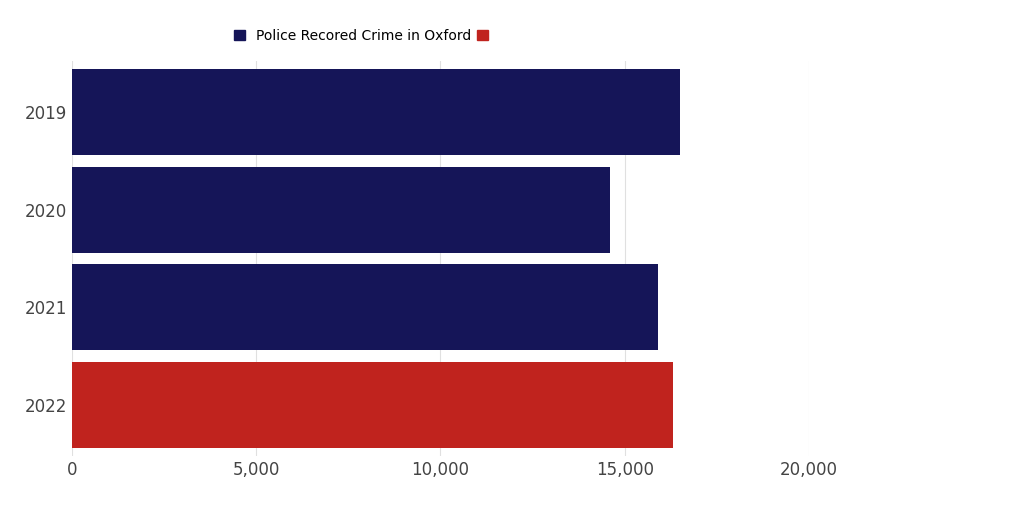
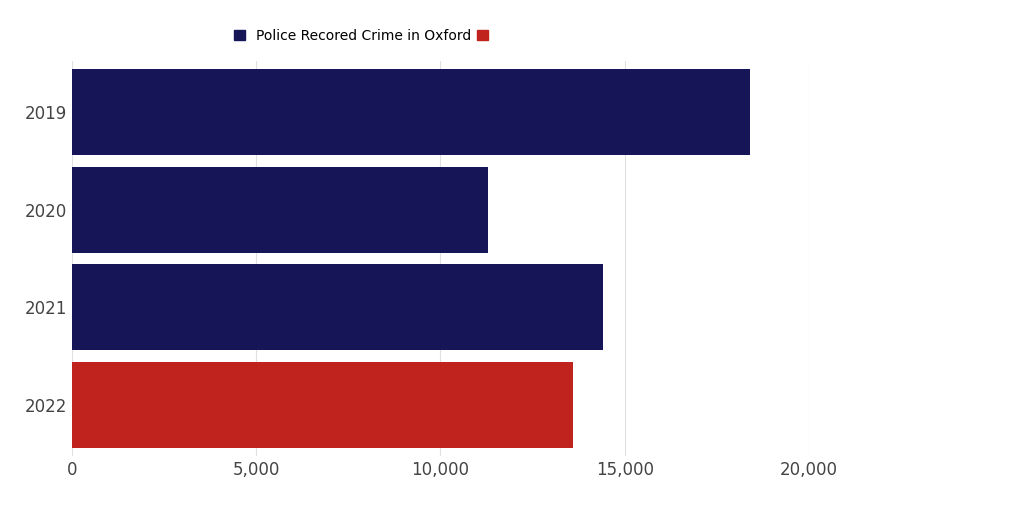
2019: 16,500 -> 18,400
2020: 14,600 -> 11,300
2021: 15,900 -> 14,400
2022: 16,300 -> 13,600
